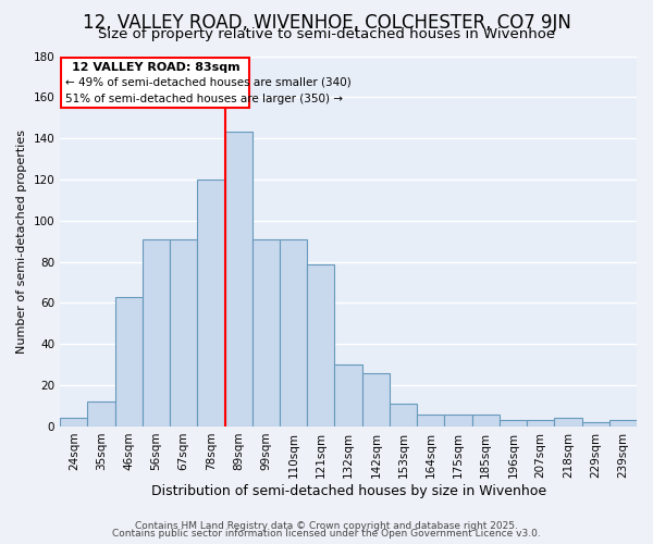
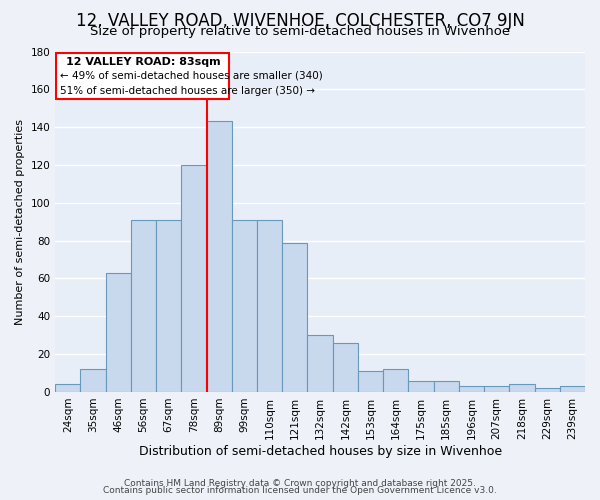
164sqm: 6 -> 12
